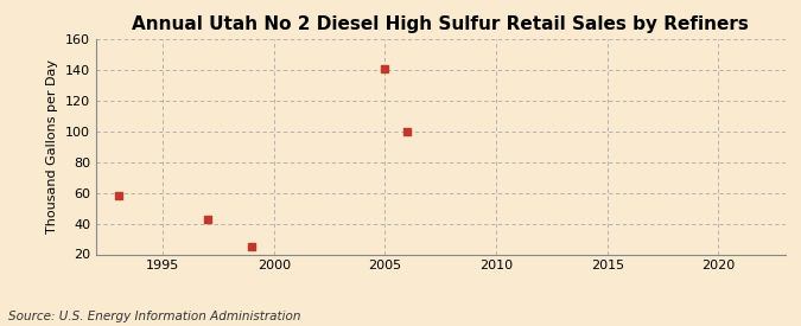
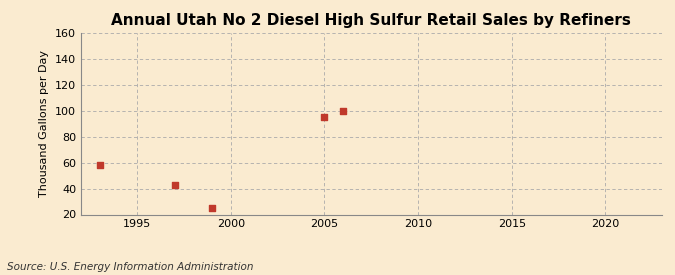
2005: 141 -> 95
